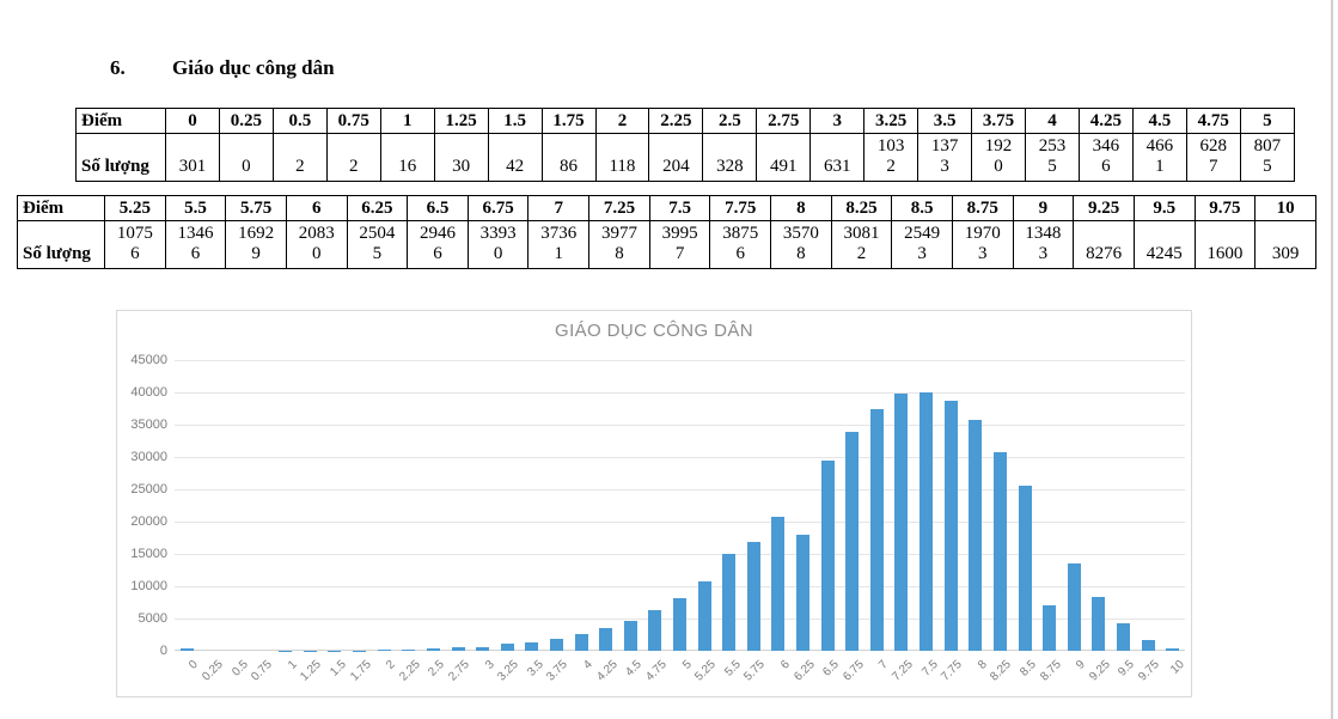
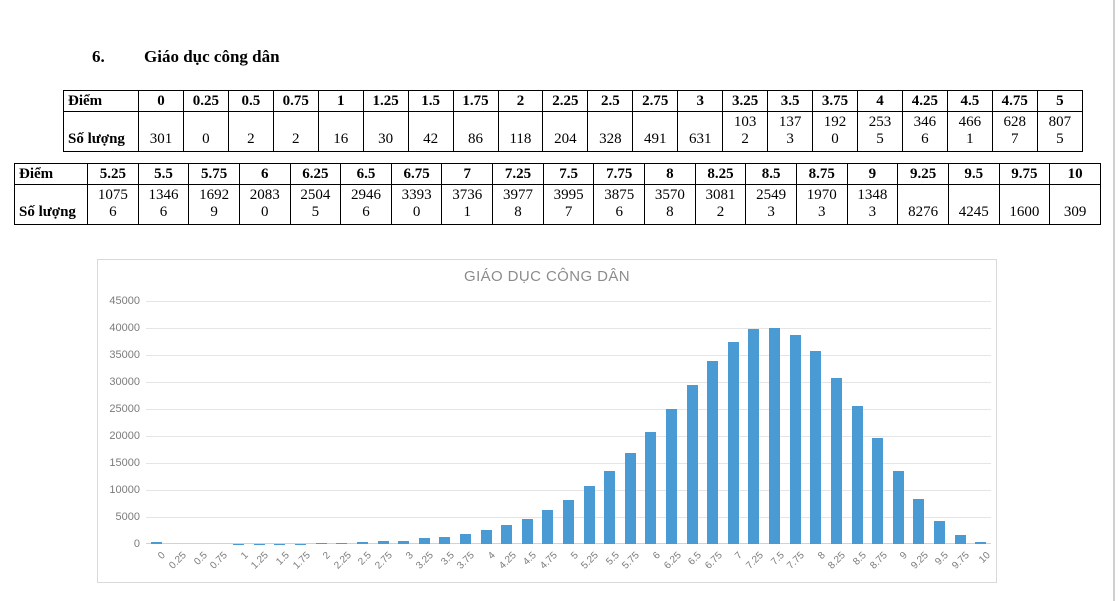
5.5: 15000 -> 13000
6.25: 18000 -> 25000
8.75: 7000 -> 20000
